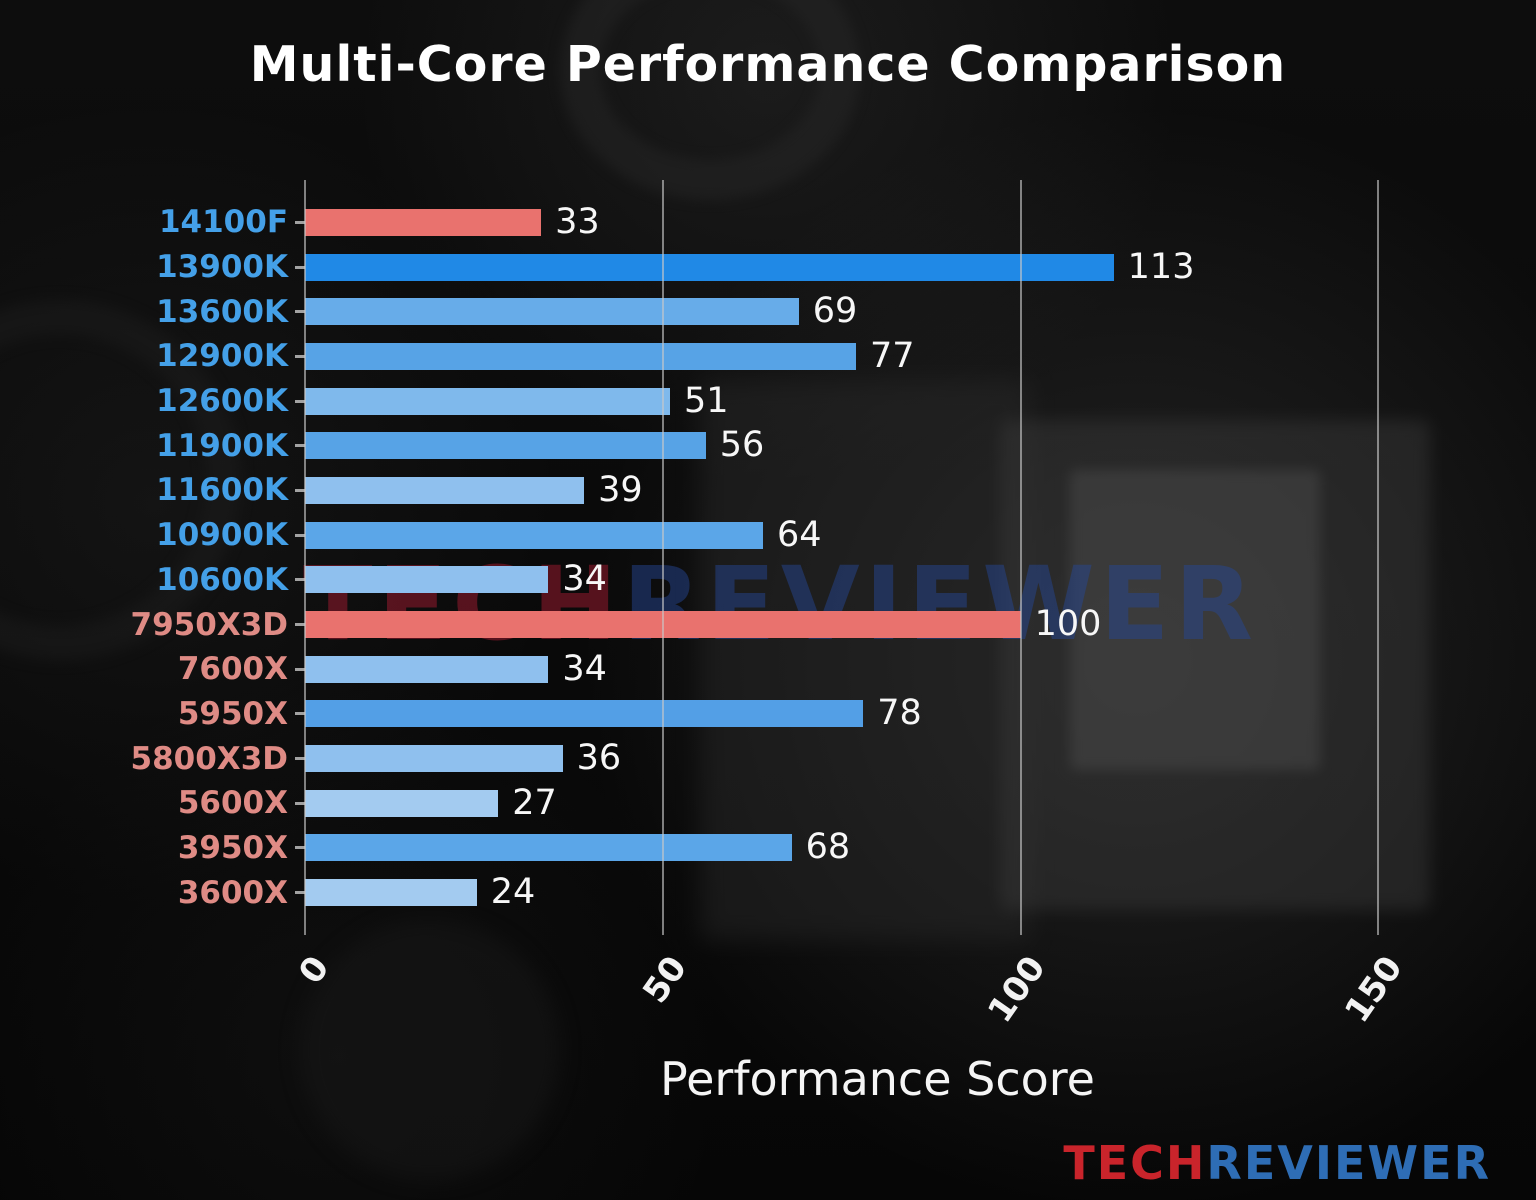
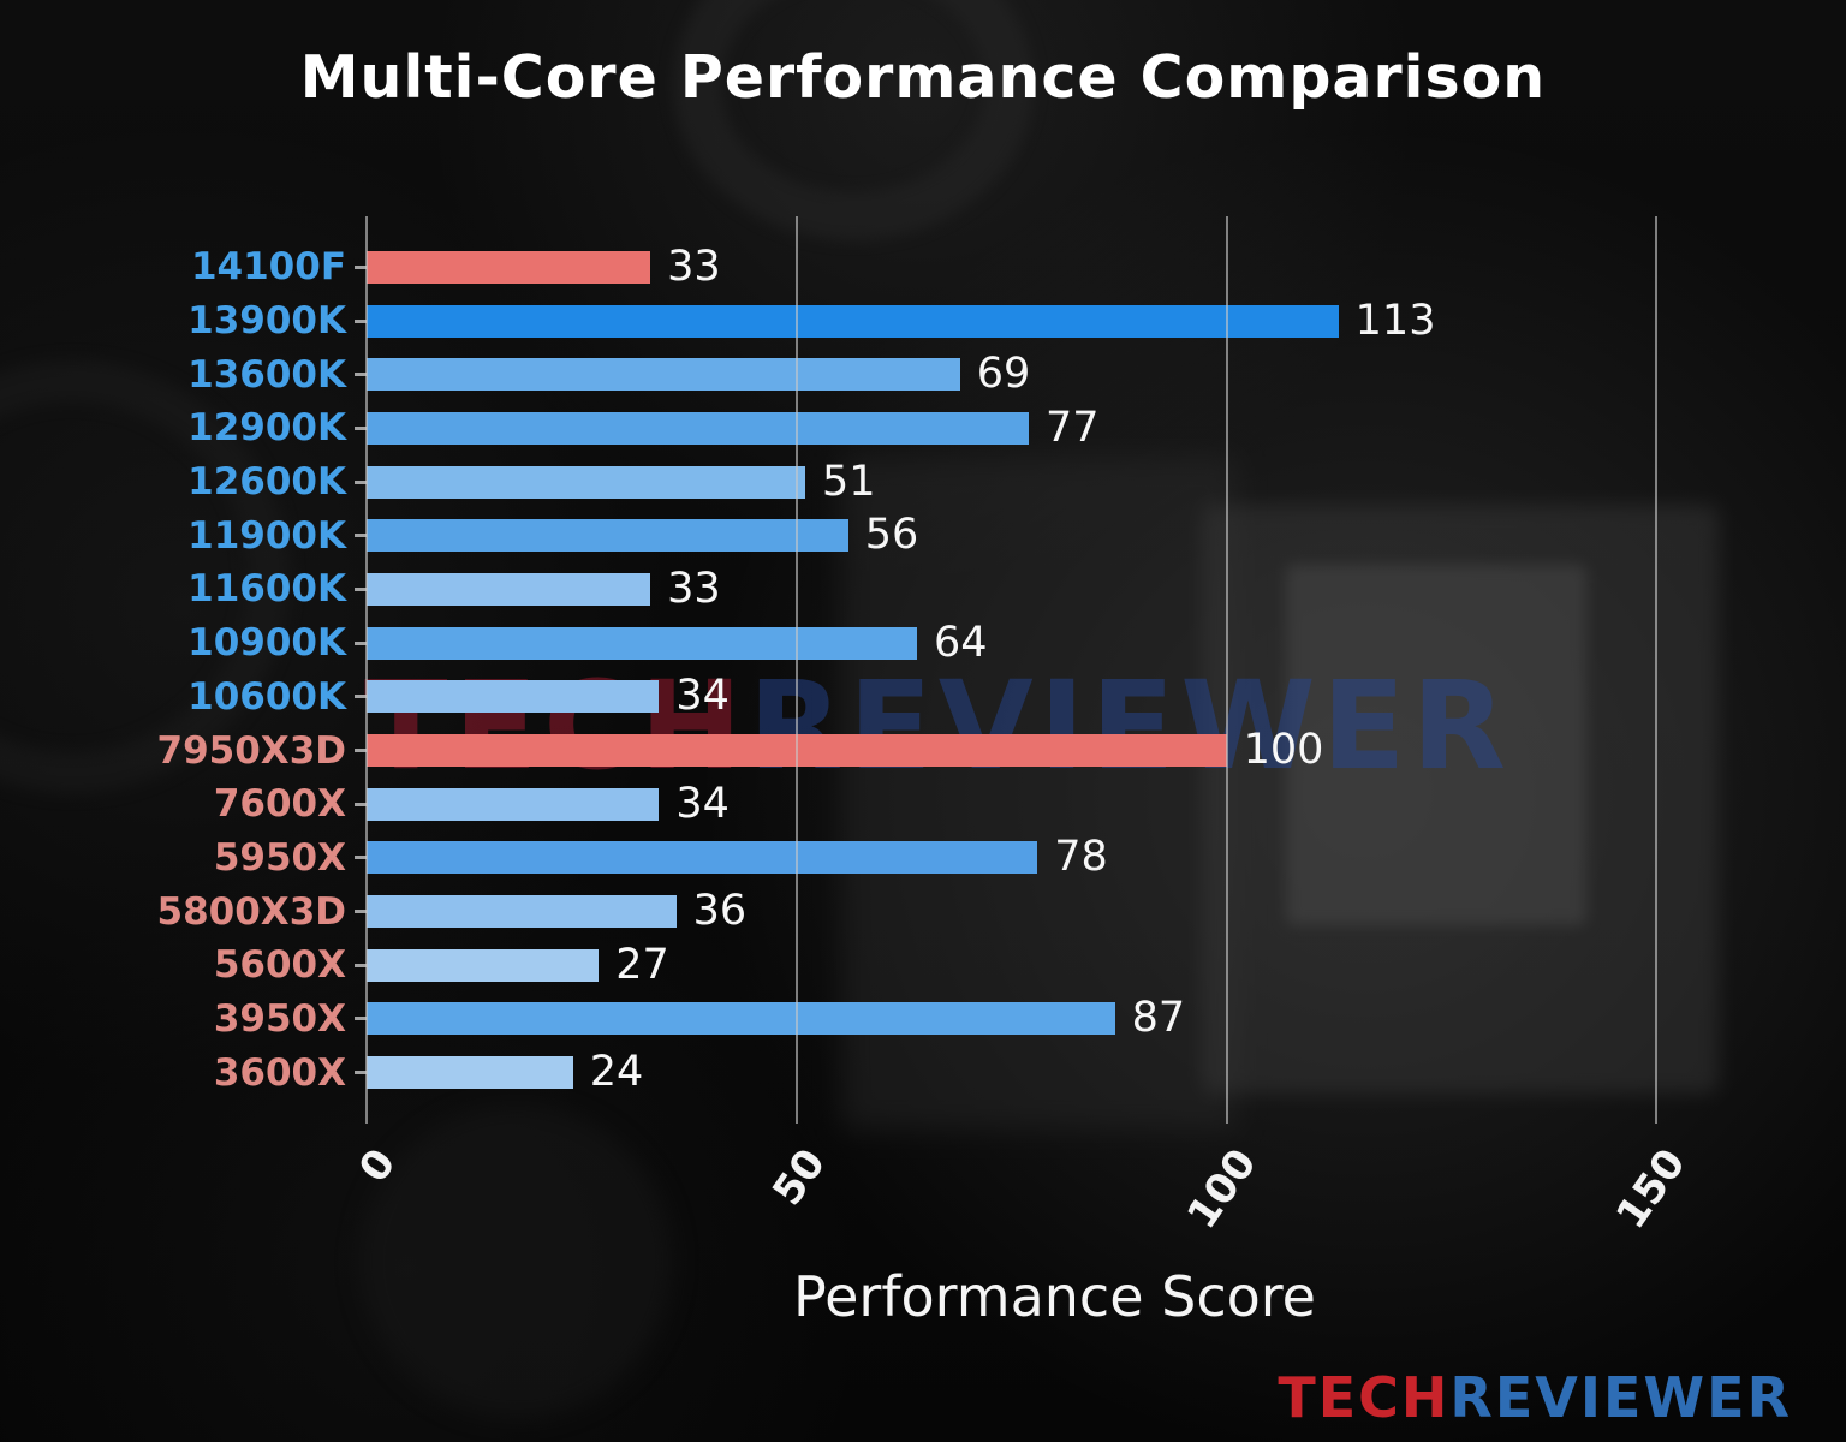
11600K: 39 -> 33
3950X: 68 -> 87
